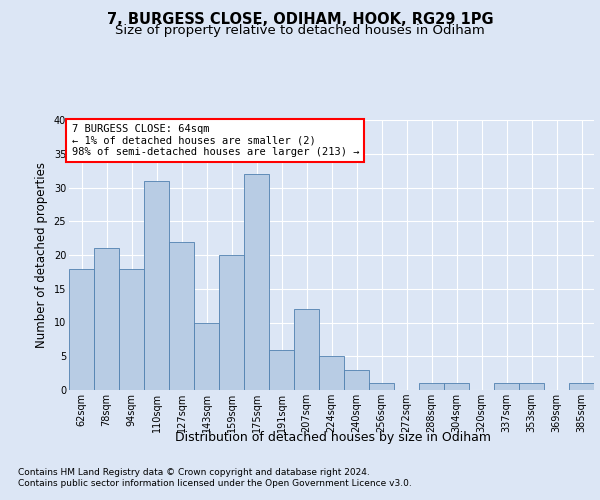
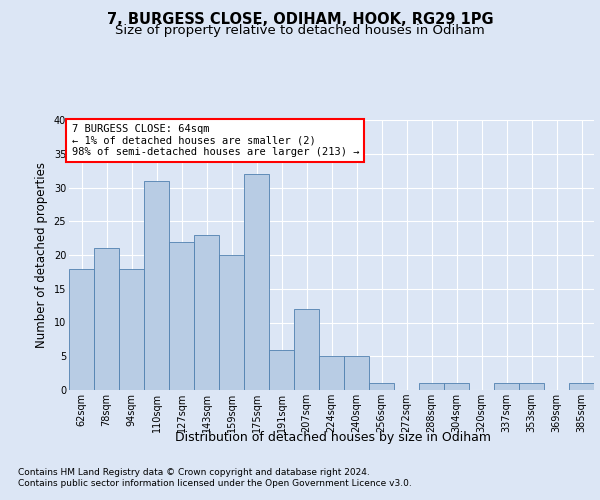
143sqm: 10 -> 23
240sqm: 3 -> 5
